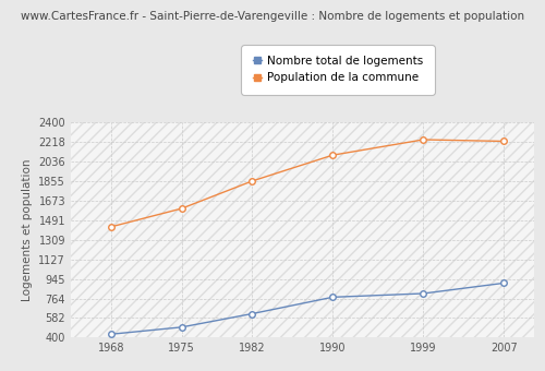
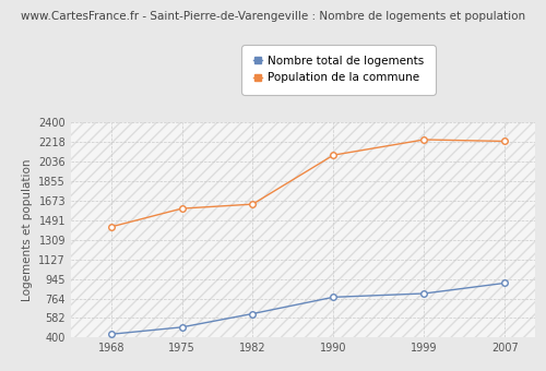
Population de la commune/1982: 1860 -> 1640
